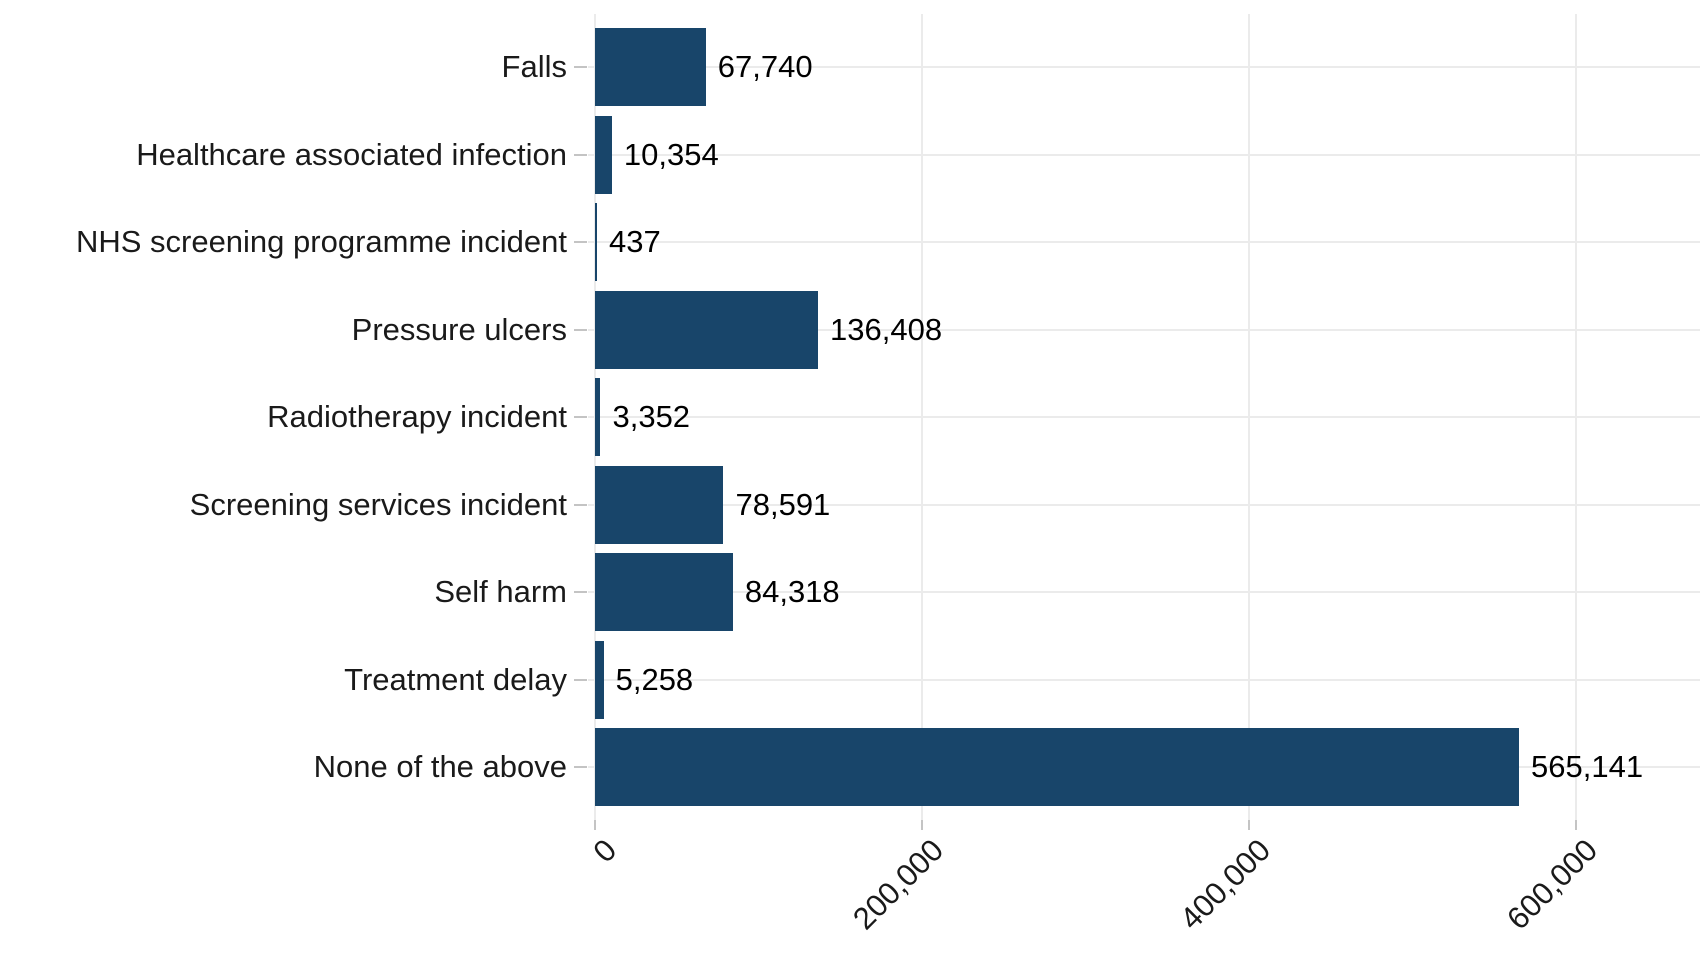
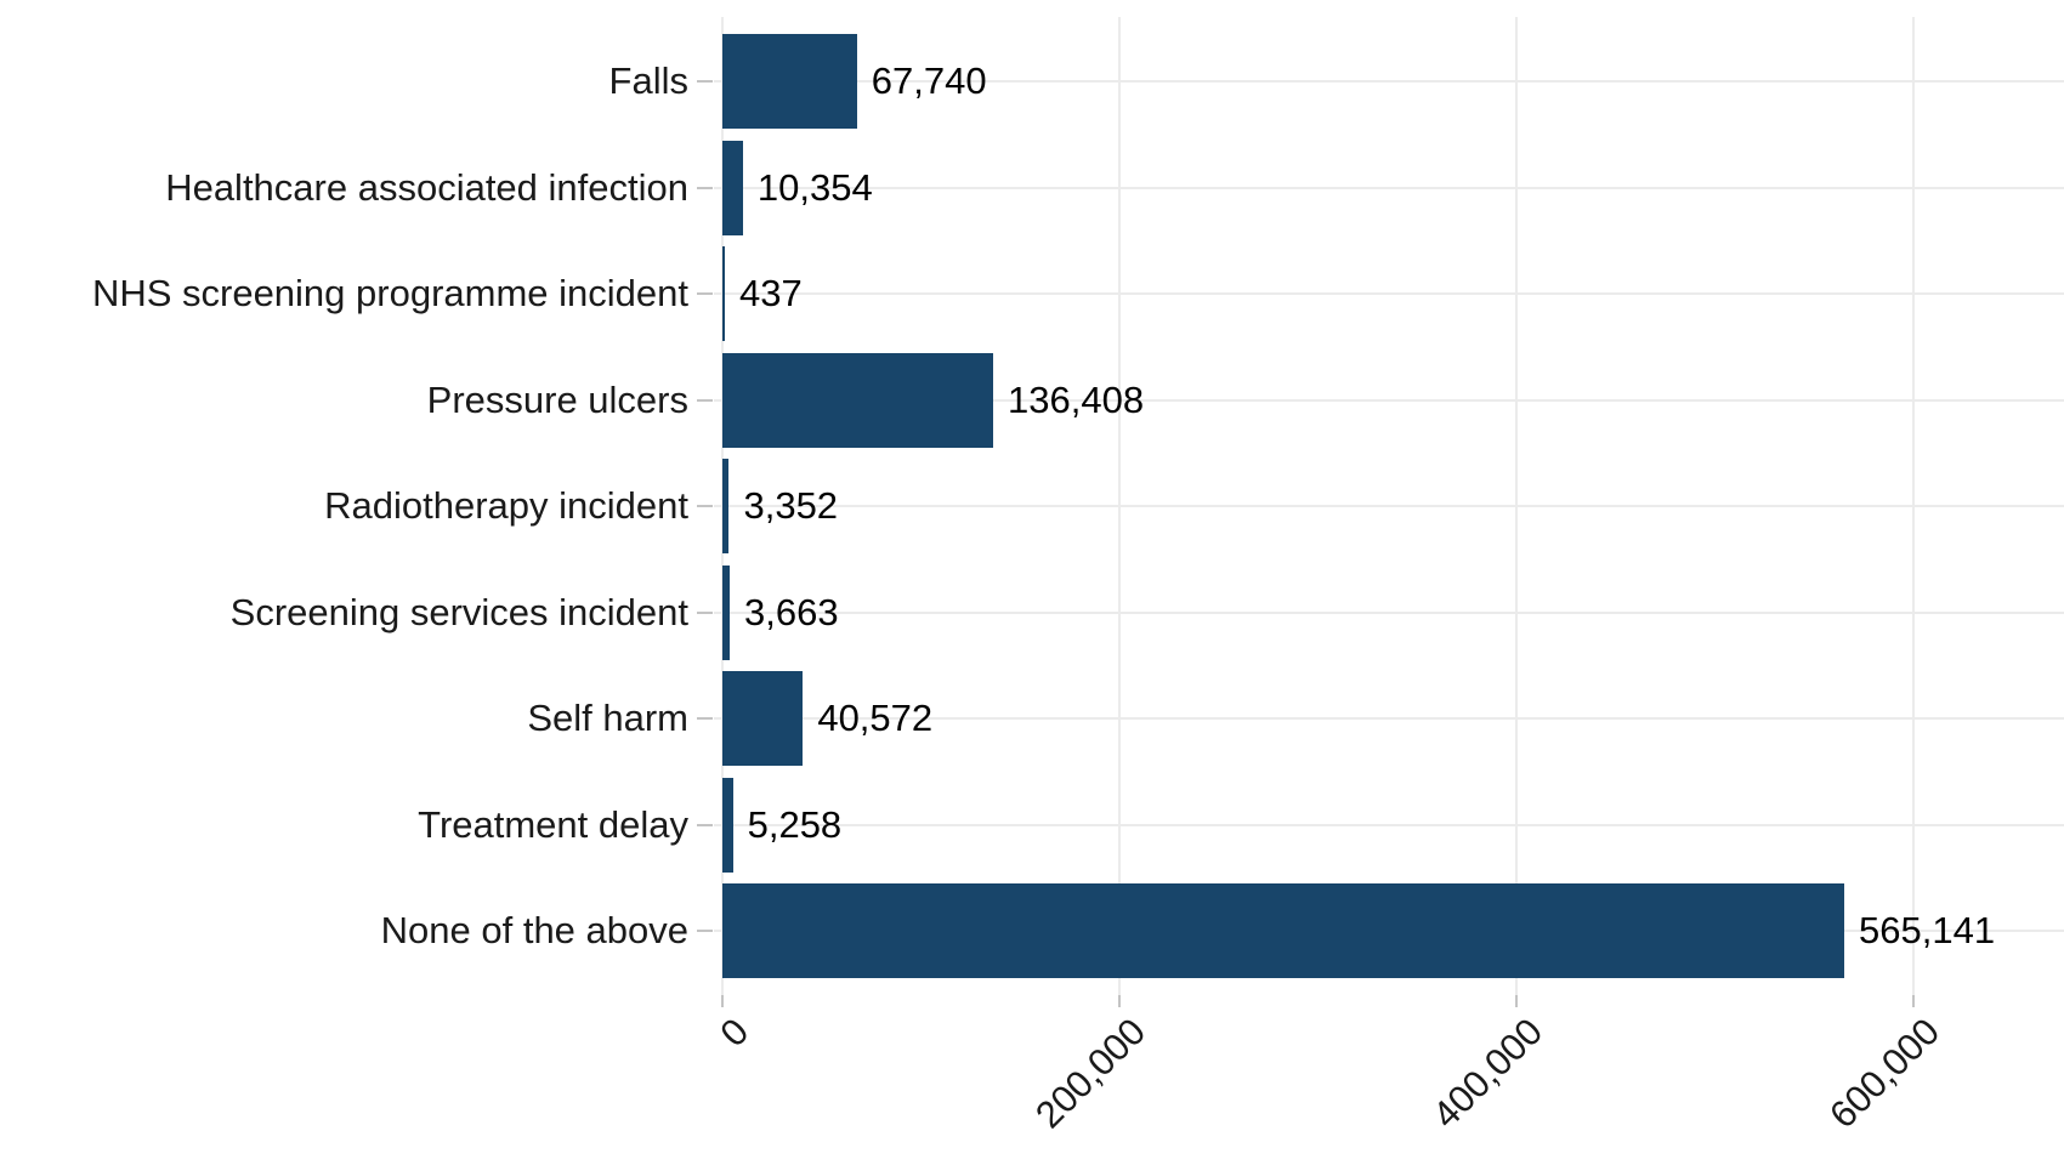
Screening services incident: 78,591 -> 3,663
Self harm: 84,318 -> 40,572
